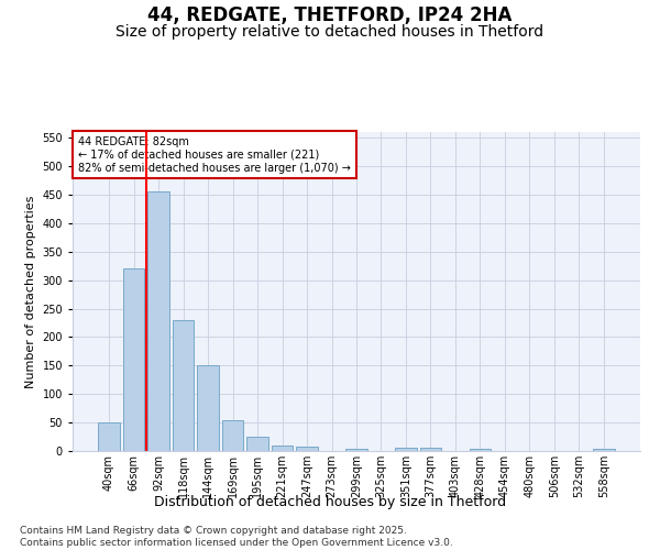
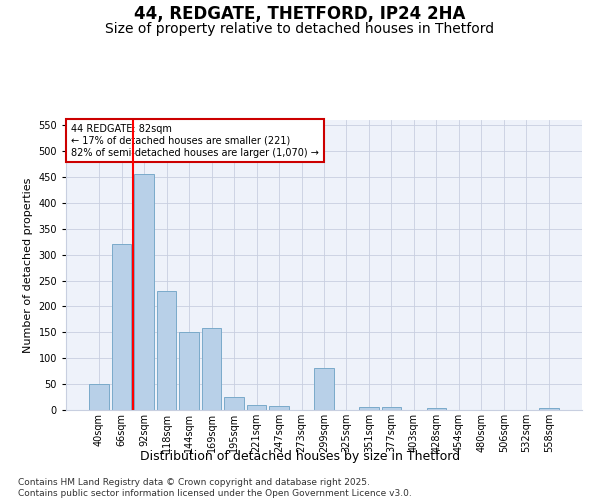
169sqm: 55 -> 158
299sqm: 4 -> 82
